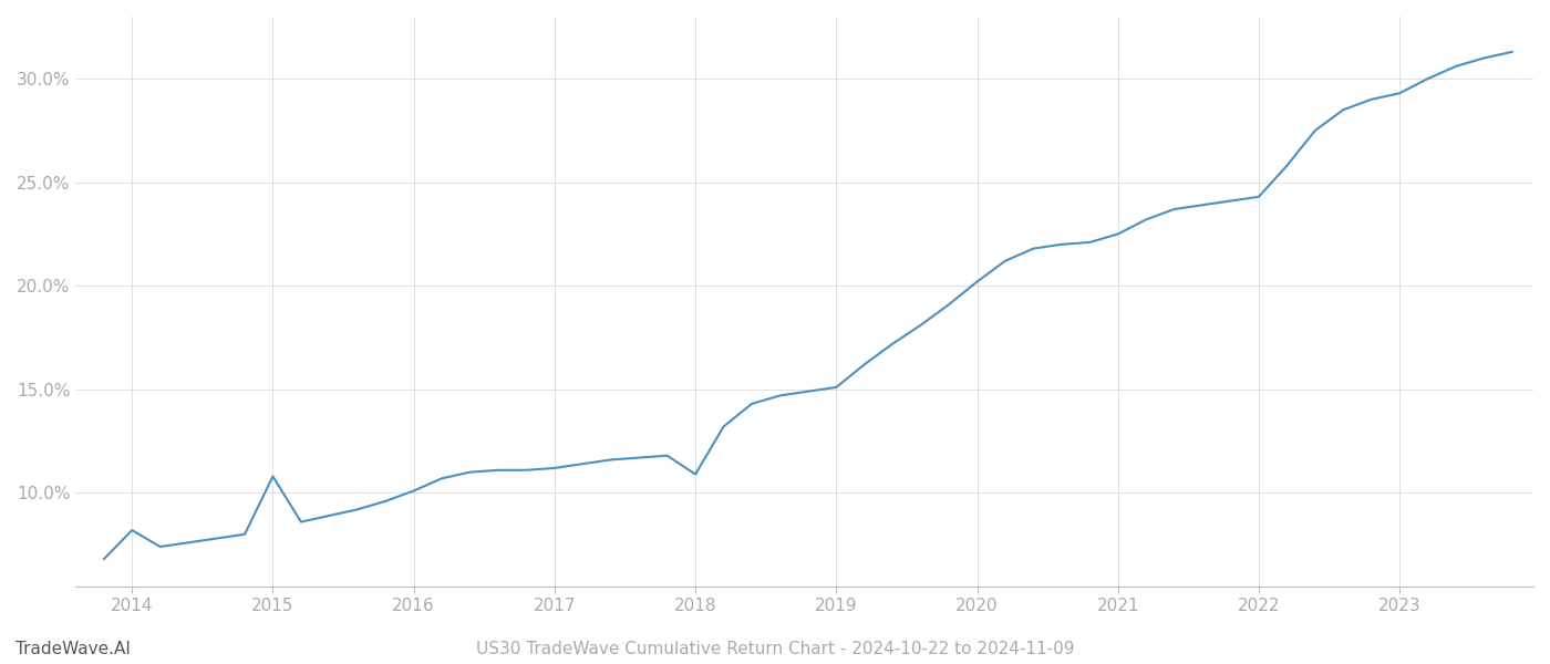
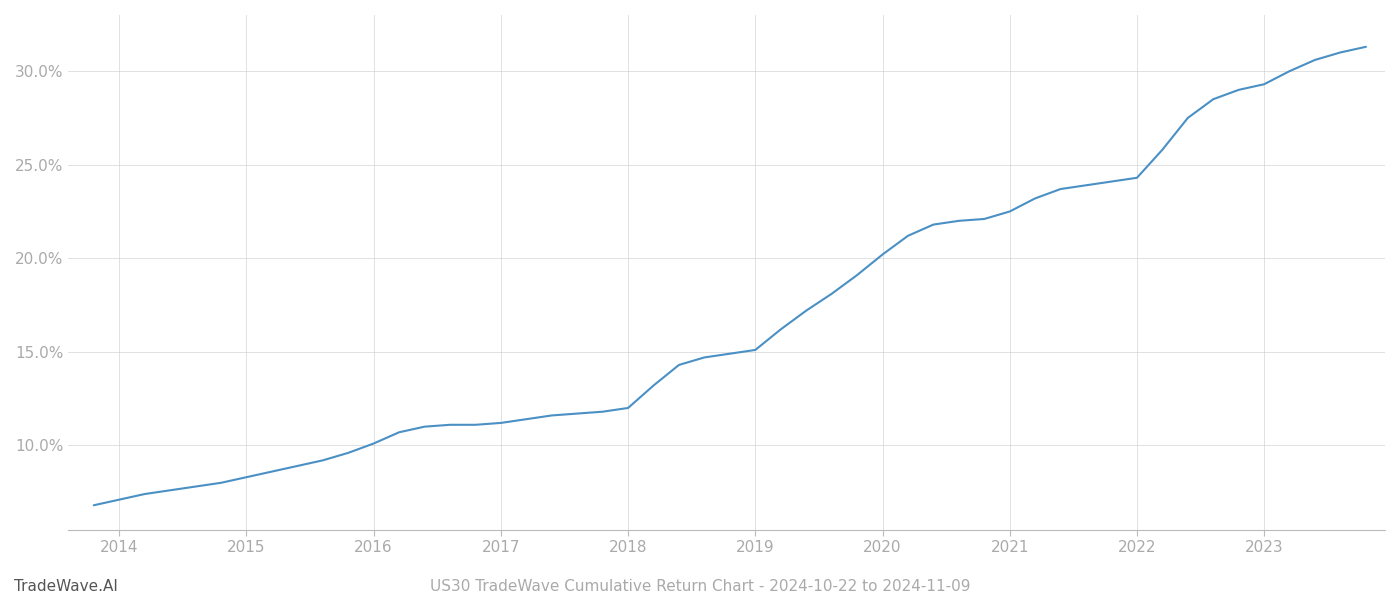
2014: 8.2% -> 7.1%
2015: 10.8% -> 8.3%
2018: 10.9% -> 12.0%
